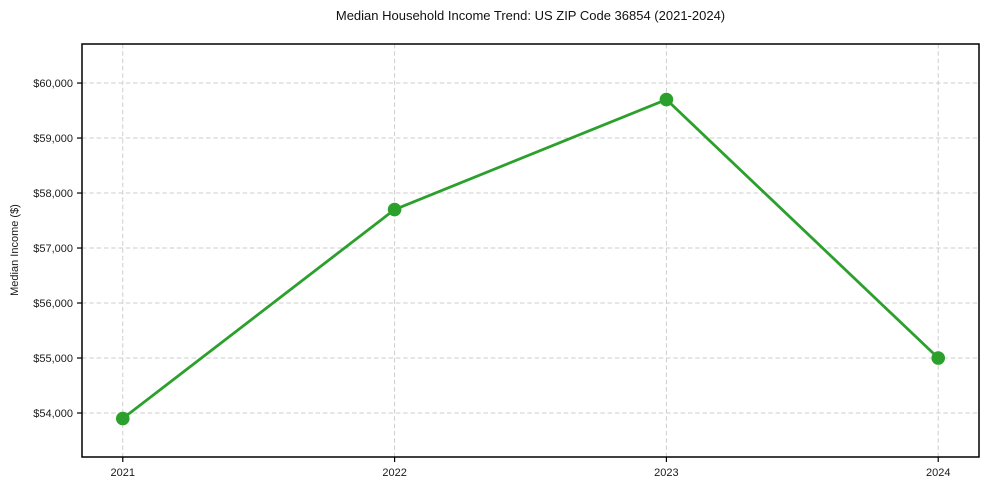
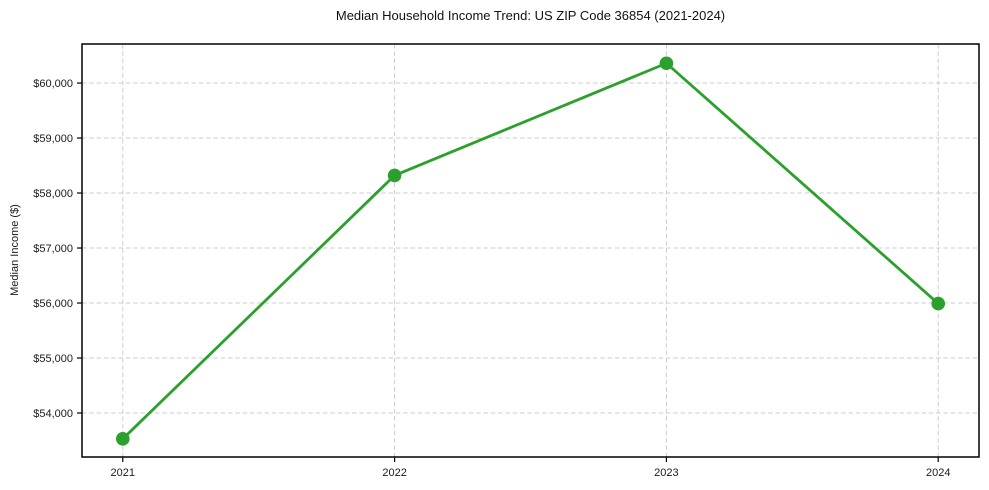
2021: $53900 -> $53500
2022: $57700 -> $58300
2023: $59700 -> $60400
2024: $55000 -> $56000
